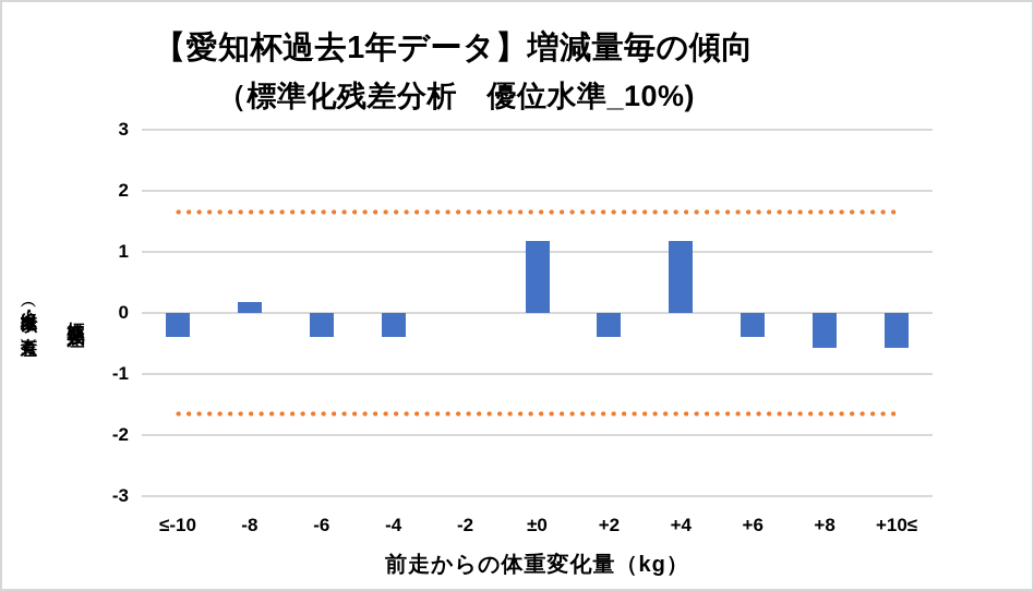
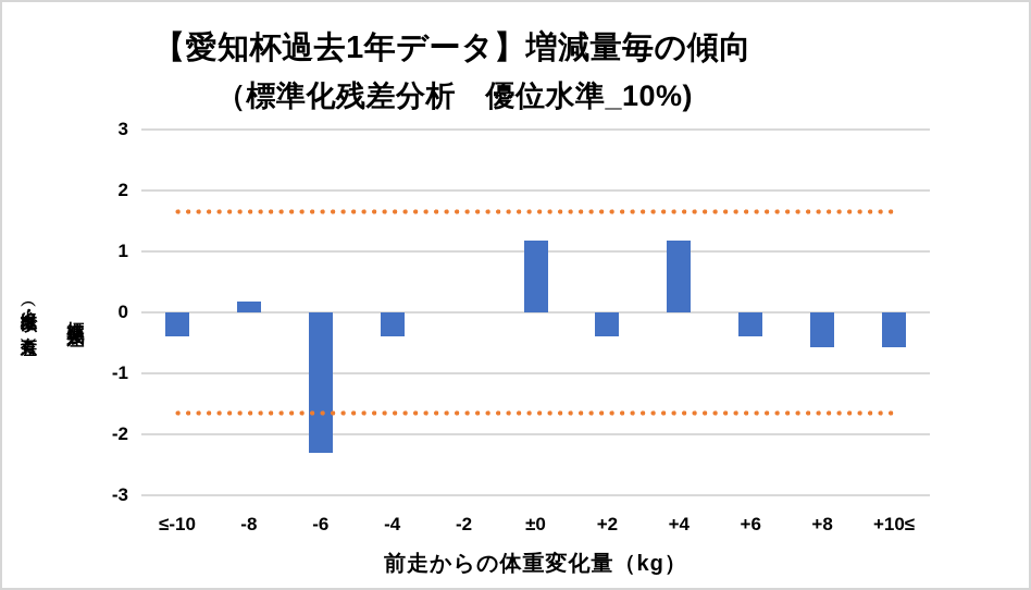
-6: -0.4 -> -2.3
